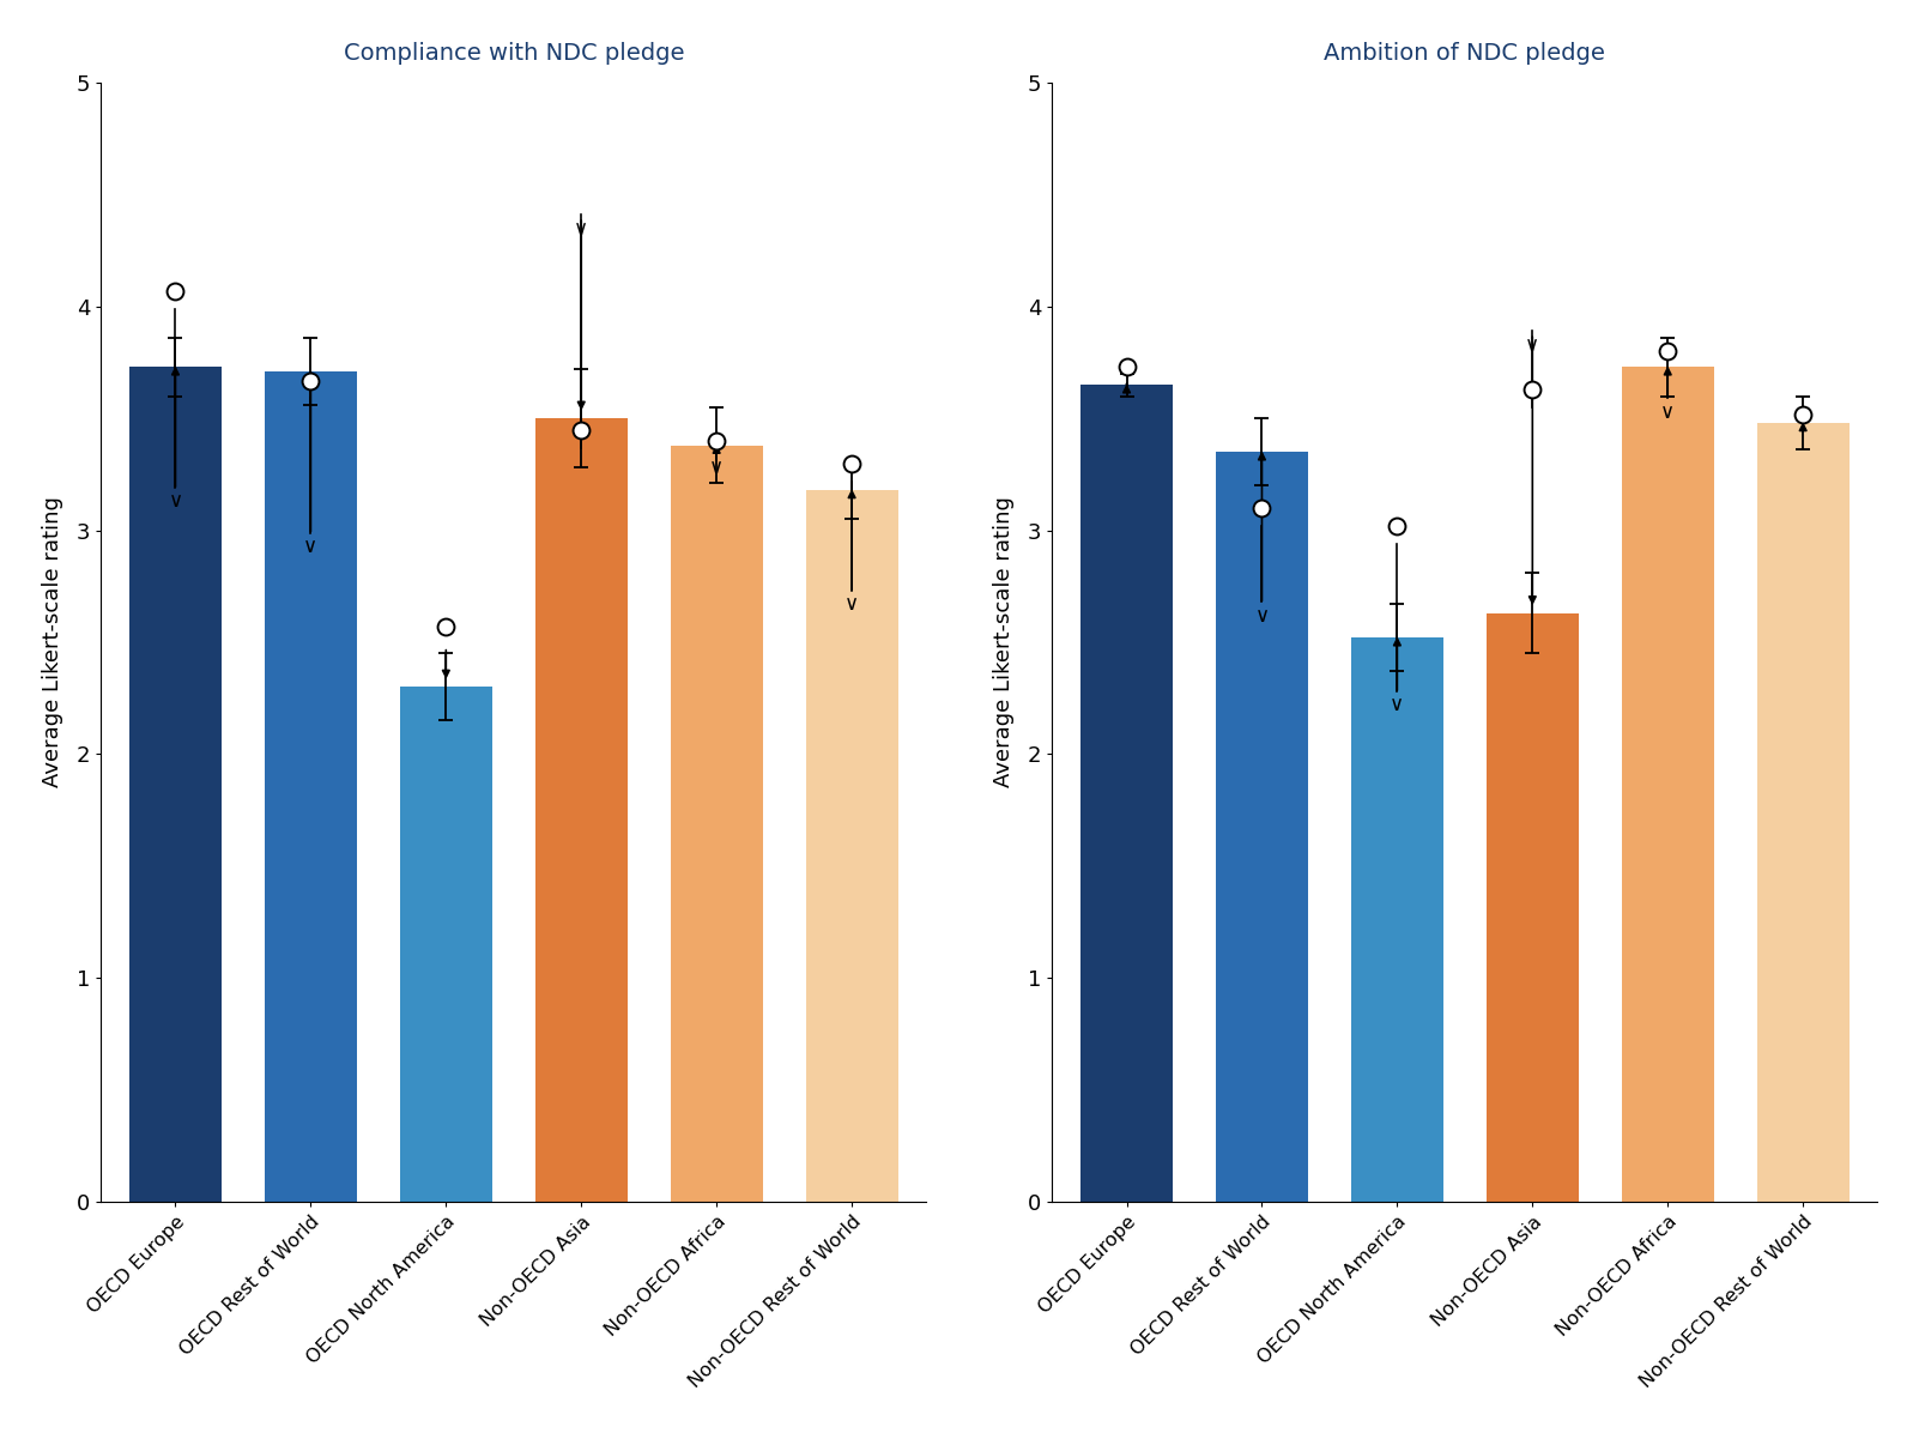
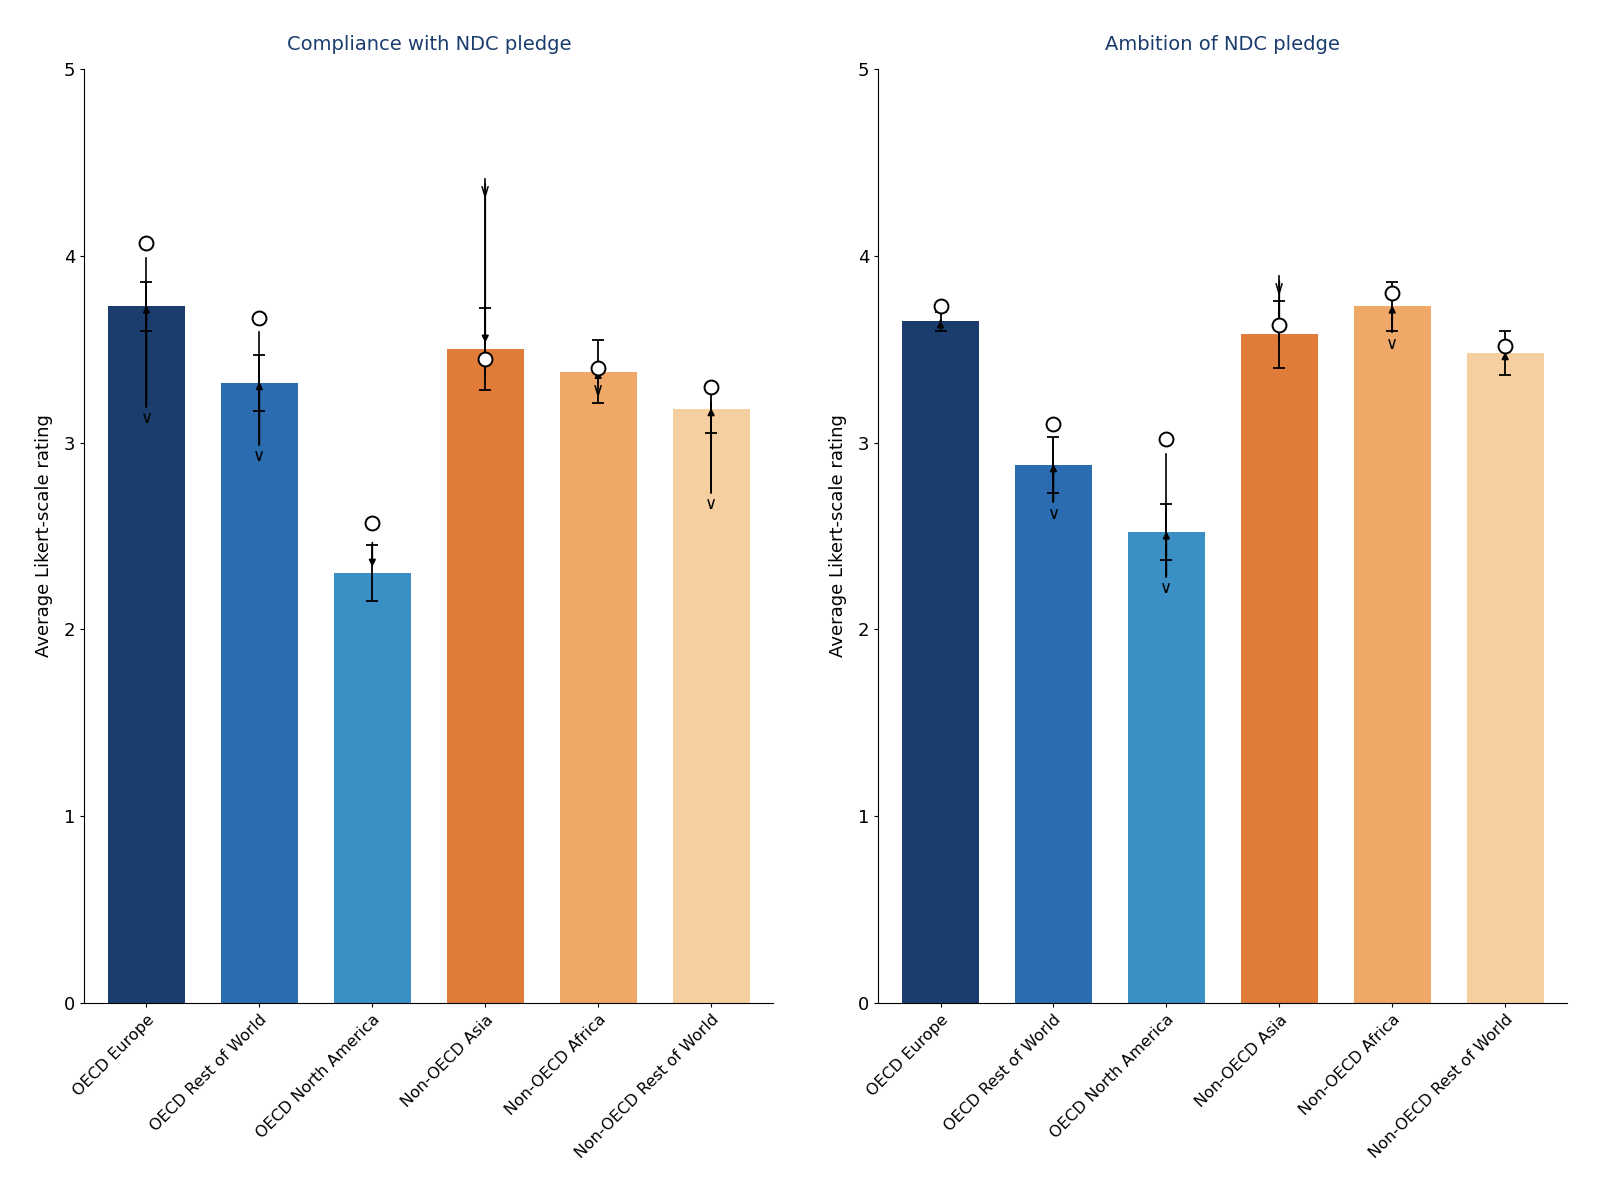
Compliance with NDC pledge/OECD Rest of World: 3.71 -> 3.32
Ambition of NDC pledge/OECD Rest of World: 3.35 -> 2.88
Ambition of NDC pledge/Non-OECD Asia: 2.63 -> 3.58
